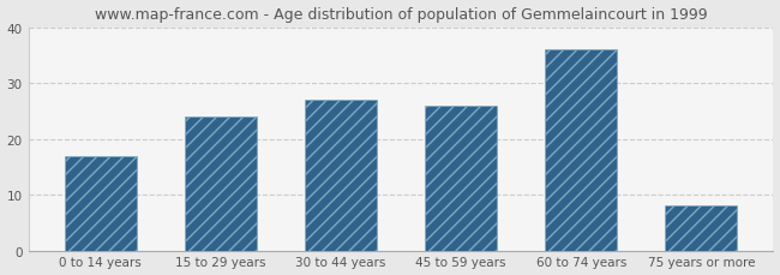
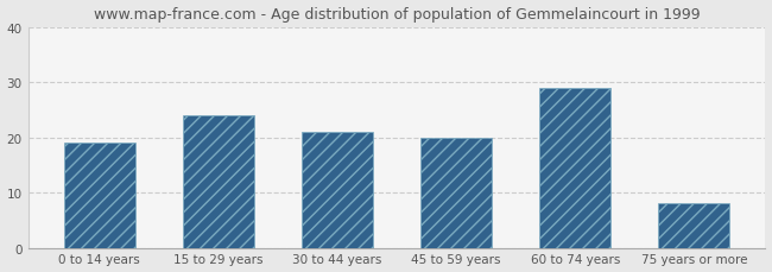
0 to 14 years: 17 -> 19
30 to 44 years: 27 -> 21
45 to 59 years: 26 -> 20
60 to 74 years: 36 -> 29
